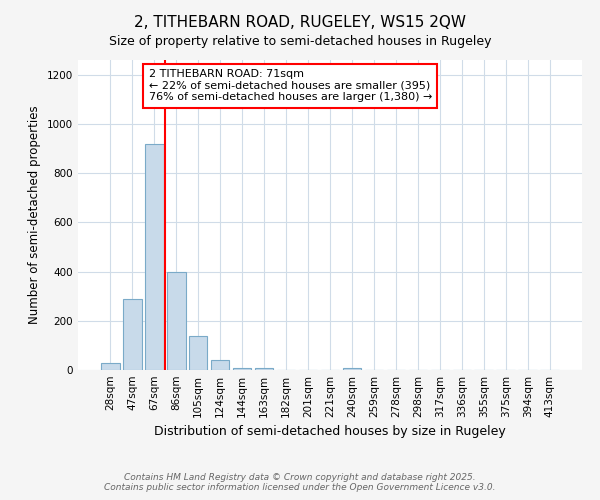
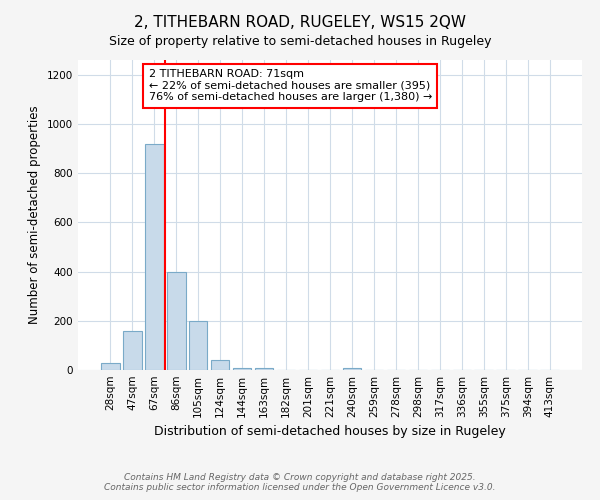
47sqm: 290 -> 160
105sqm: 140 -> 200
